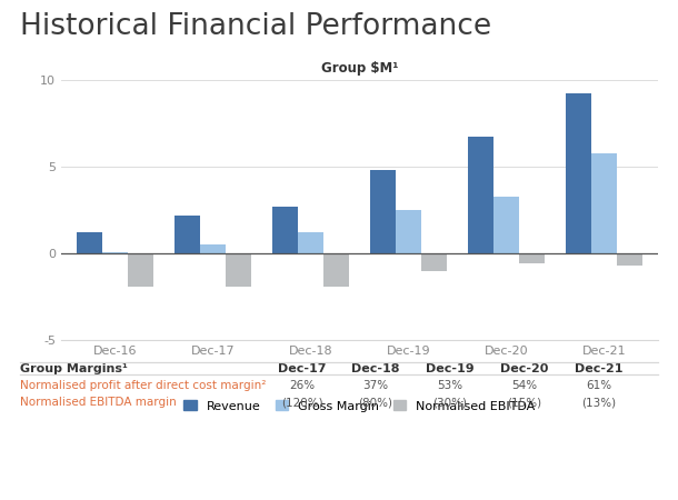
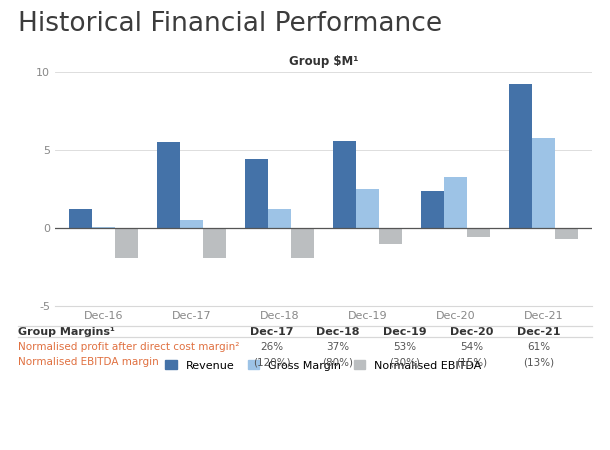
Revenue/Dec-17: 2.2 -> 5.5
Revenue/Dec-18: 2.7 -> 4.4
Revenue/Dec-19: 4.8 -> 5.6
Revenue/Dec-20: 6.7 -> 2.4
